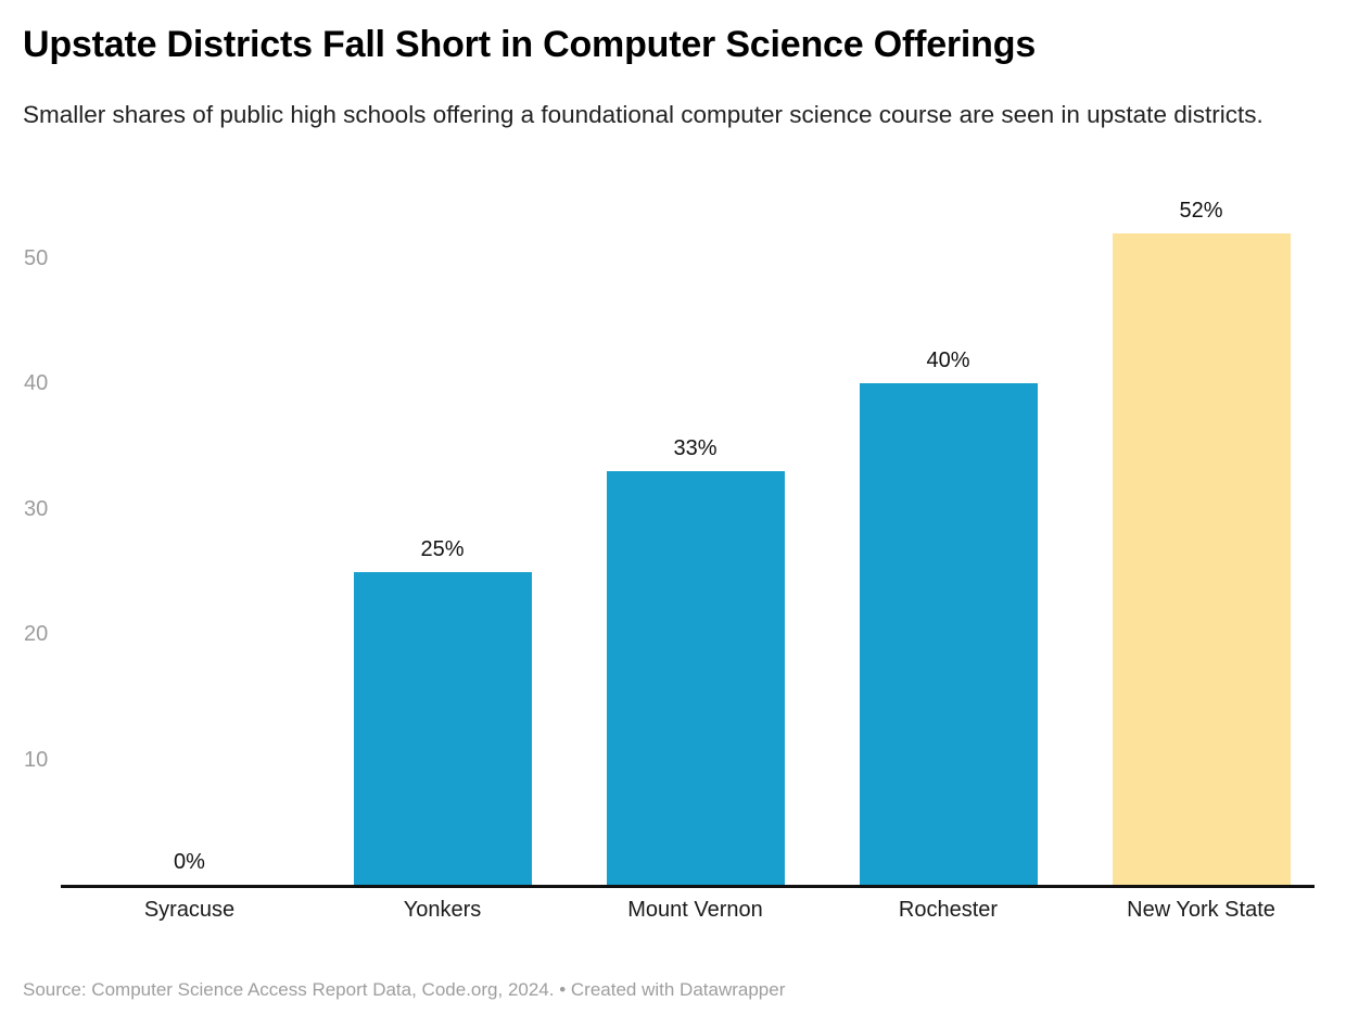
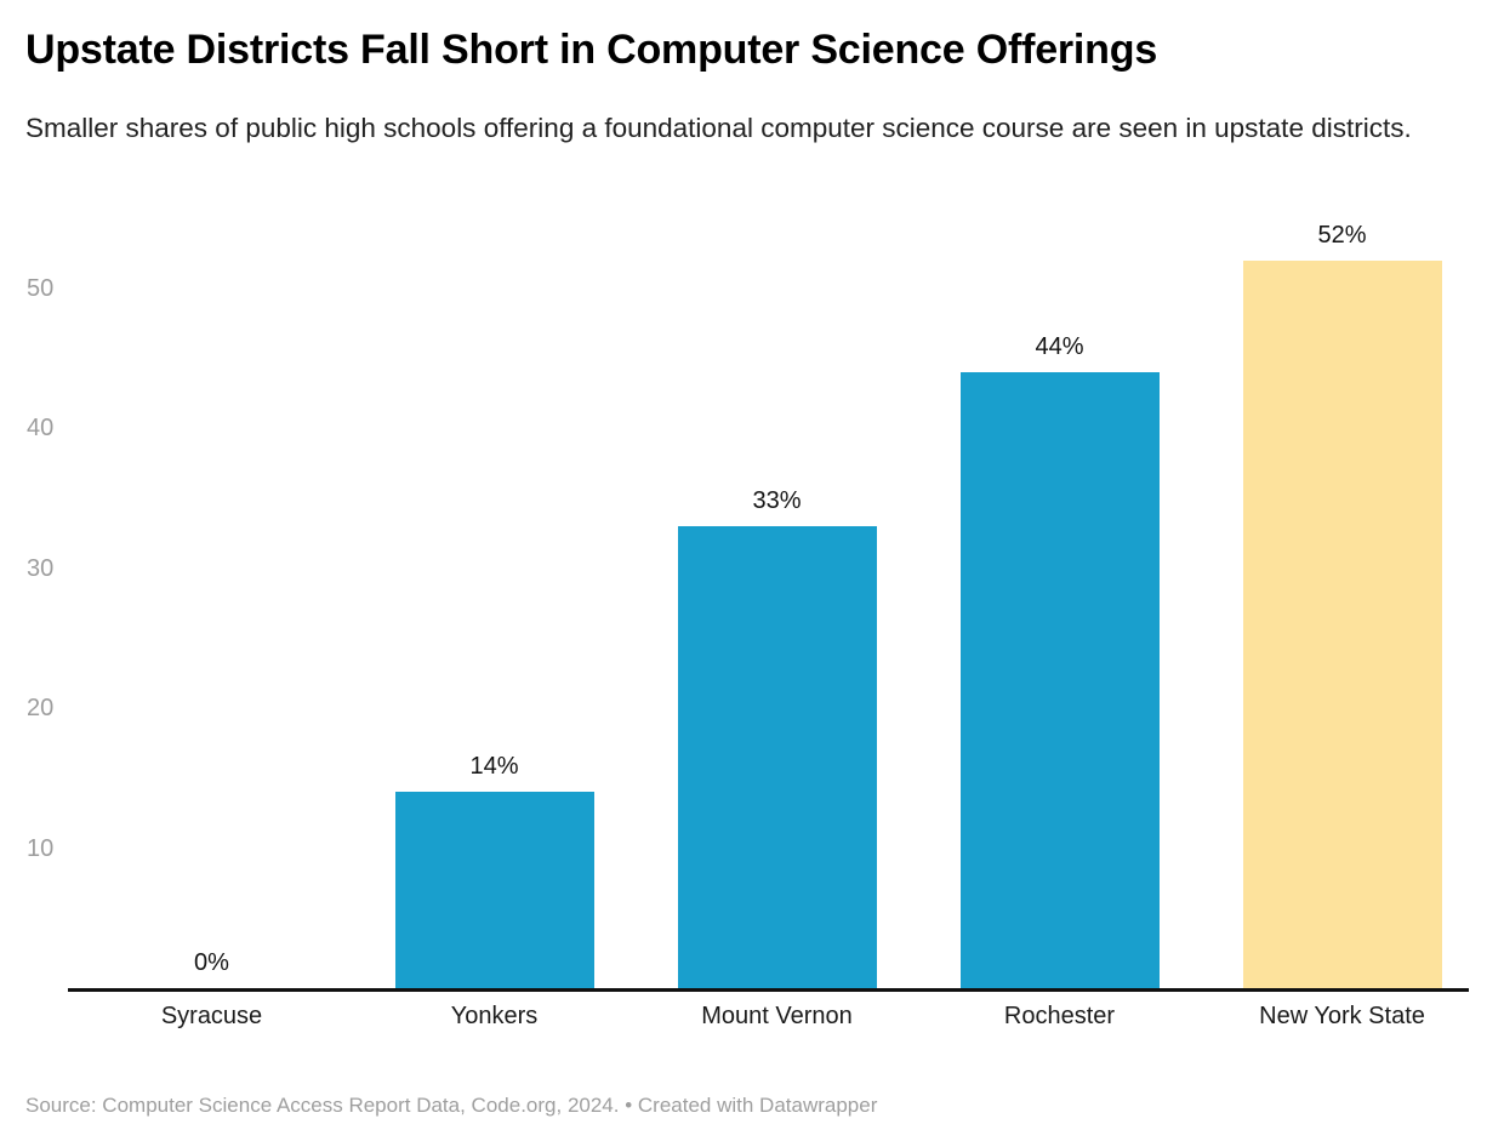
Yonkers: 25% -> 14%
Rochester: 40% -> 44%
